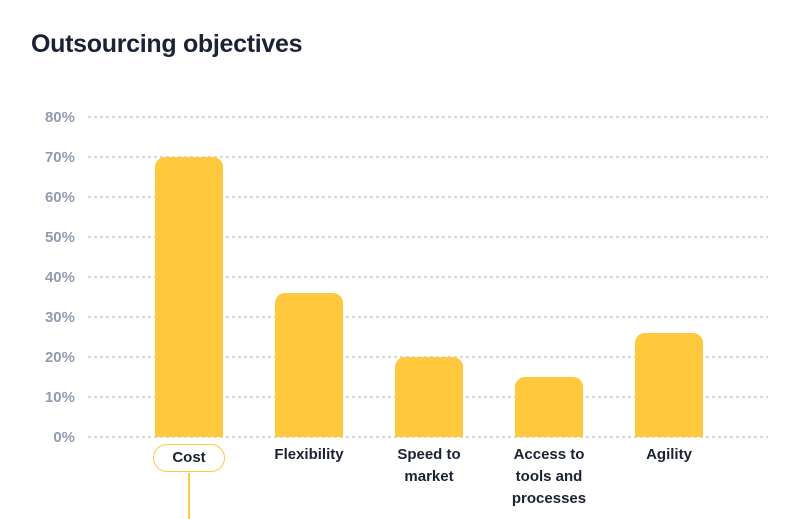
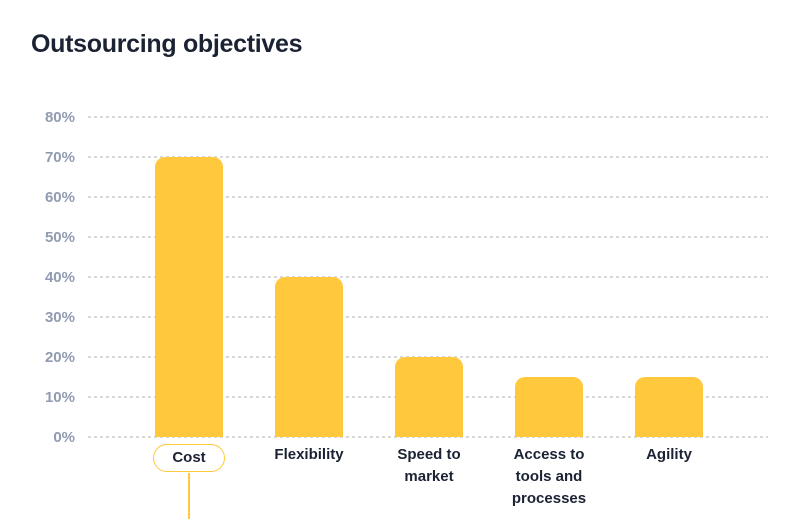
Flexibility: 36% -> 40%
Agility: 26% -> 15%
